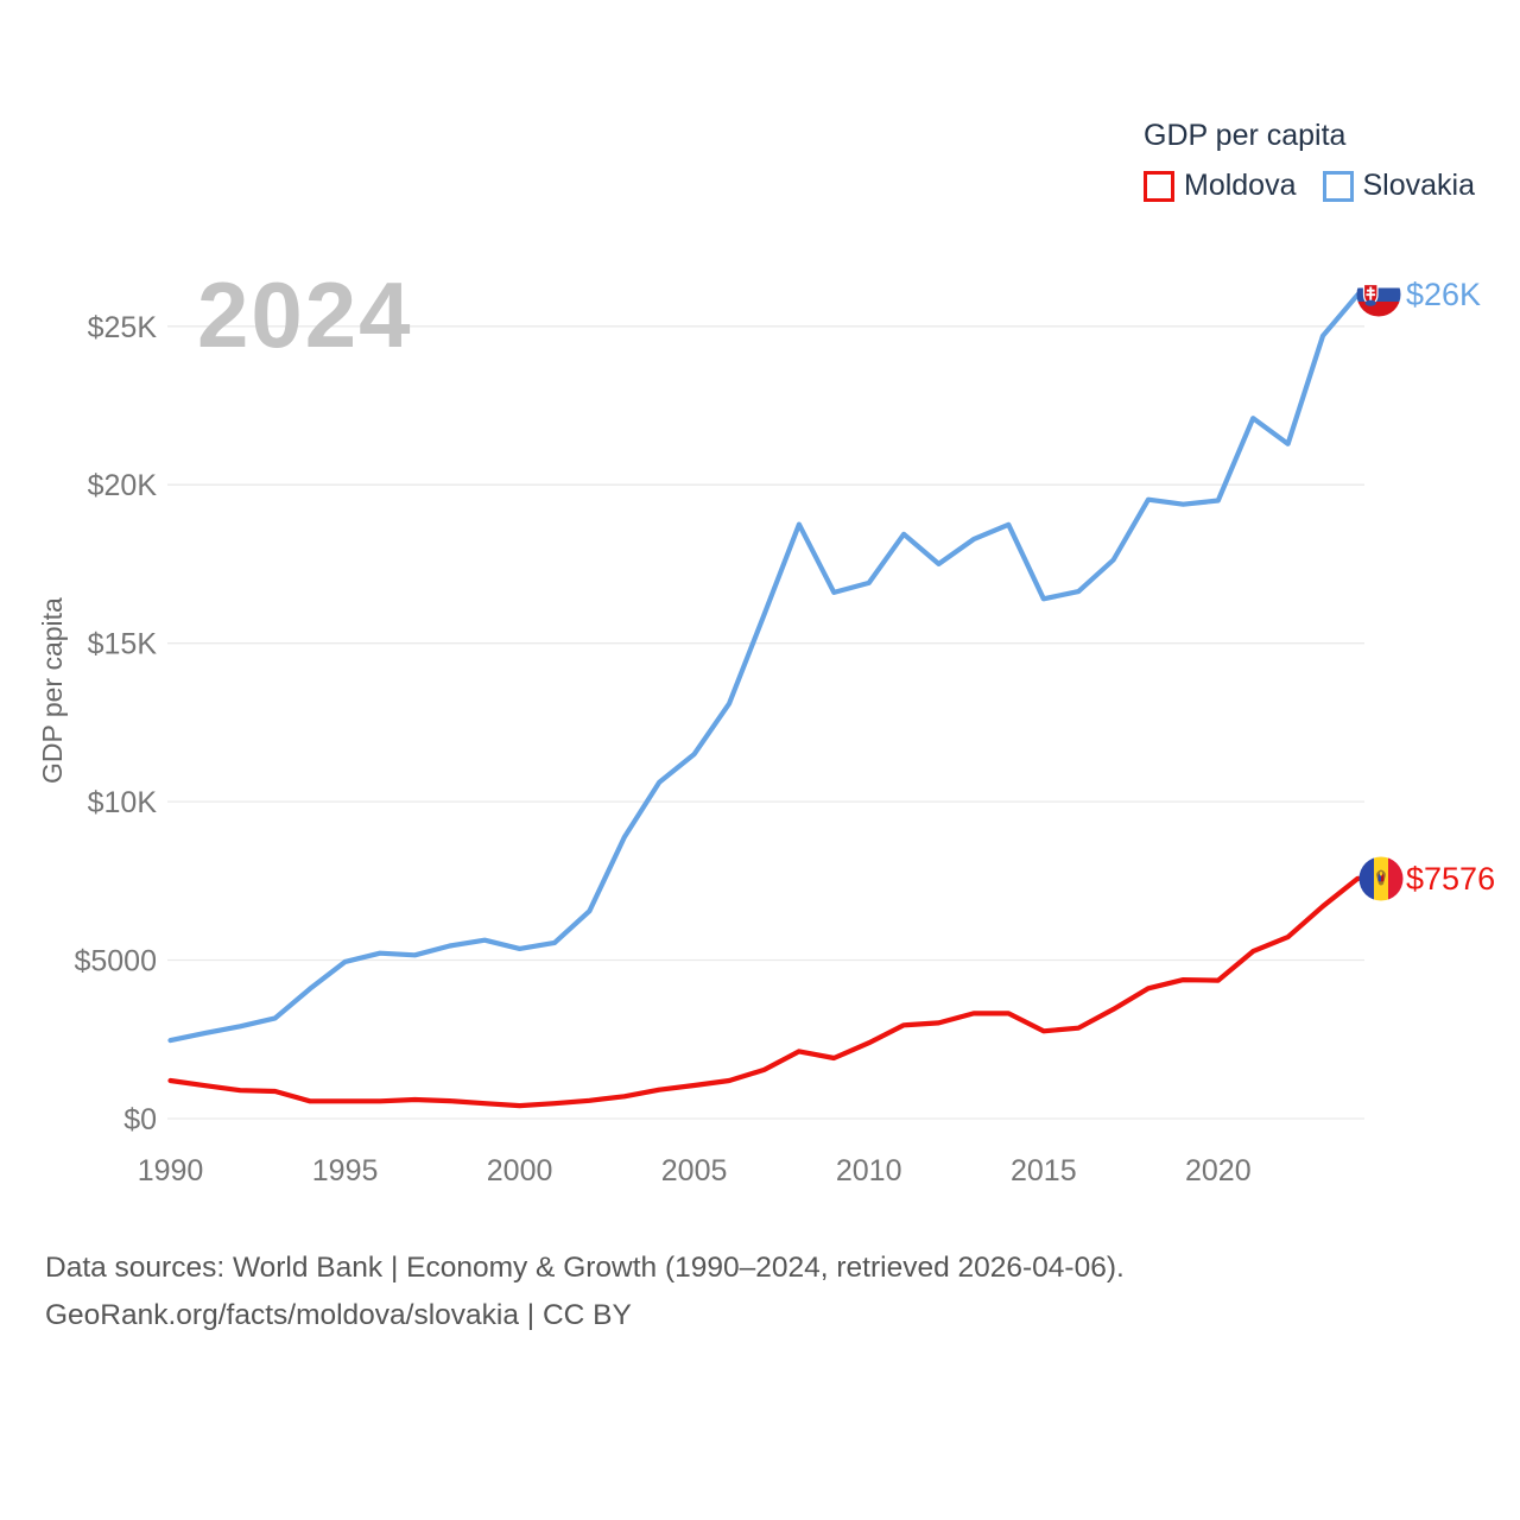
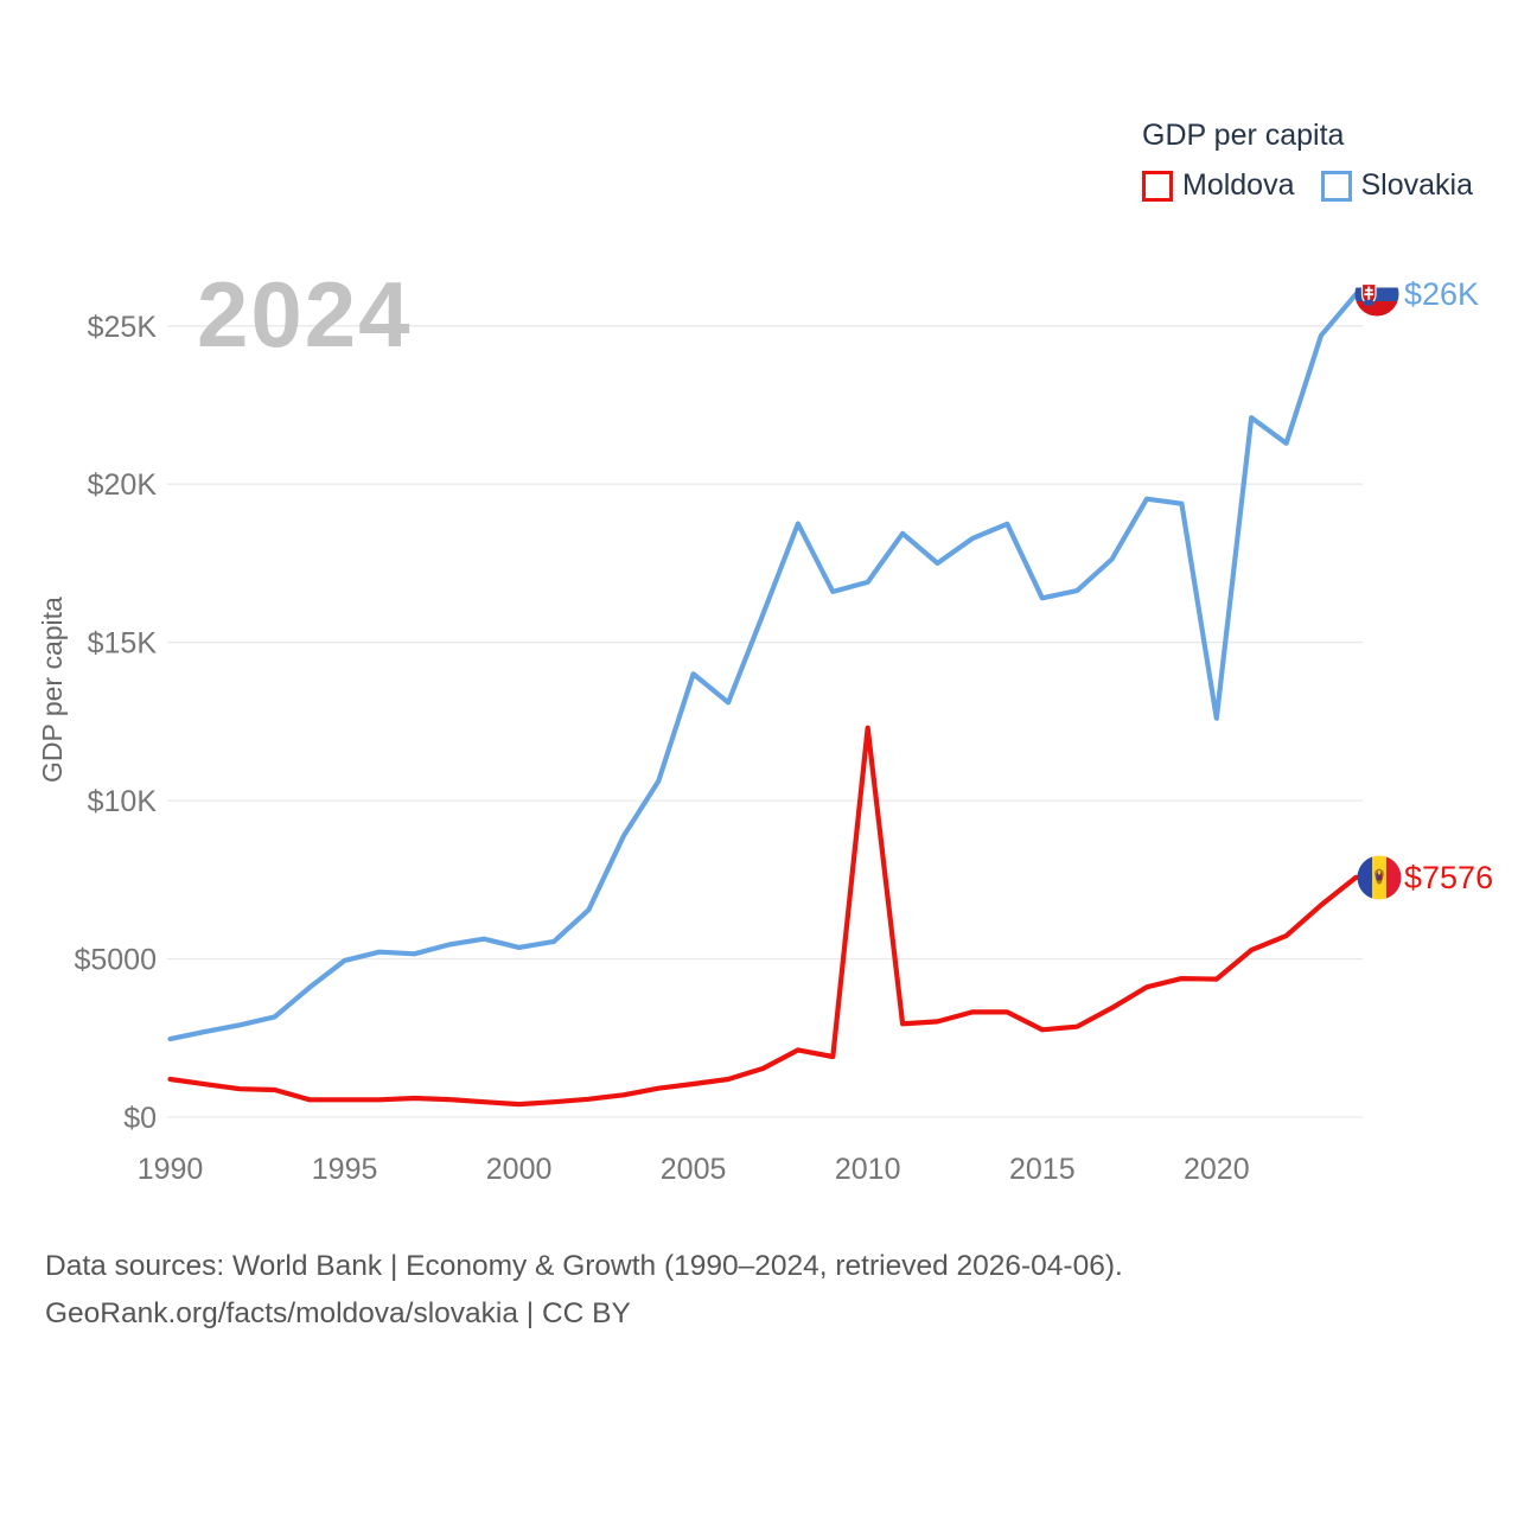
Slovakia/2005: $11.5K -> $14.0K
Moldova/2010: $2.4K -> $12.3K
Slovakia/2020: $19.5K -> $12.6K
